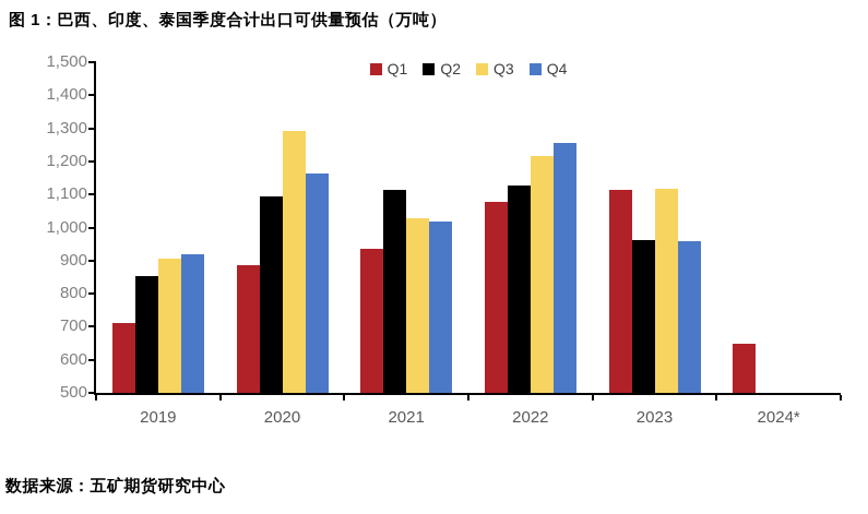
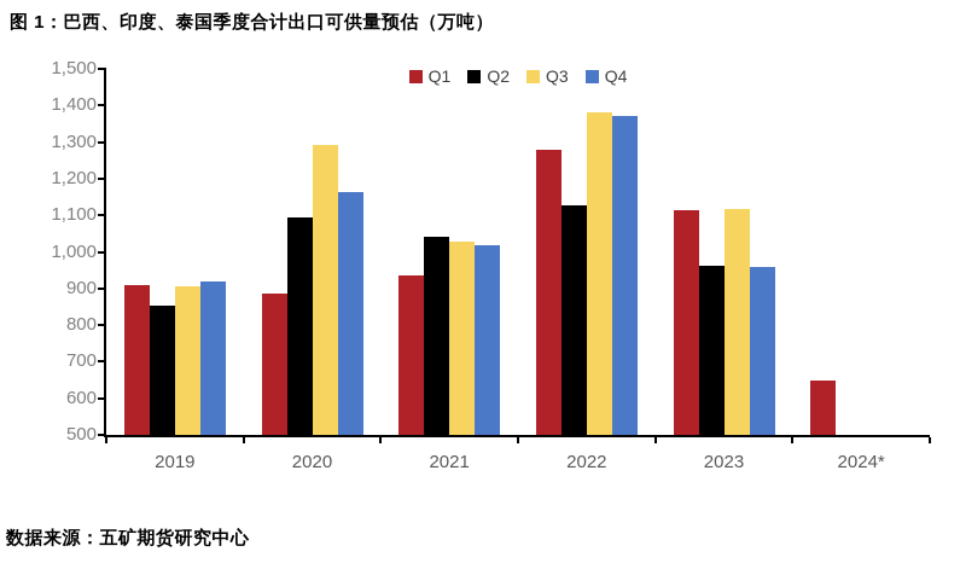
Q1/2019: 710 -> 910
Q2/2021: 1110 -> 1040
Q1/2022: 1080 -> 1280
Q3/2022: 1220 -> 1380
Q4/2022: 1260 -> 1370
